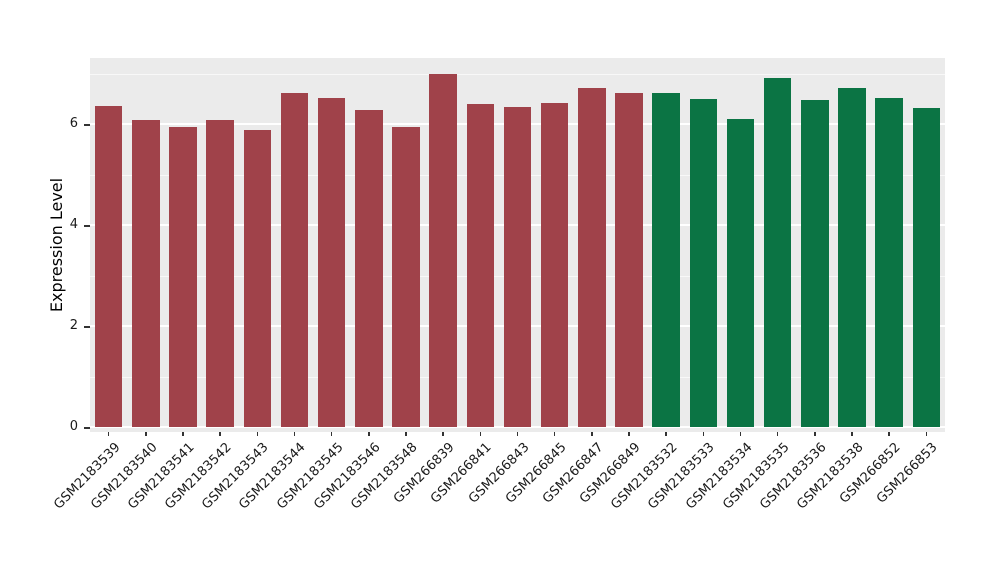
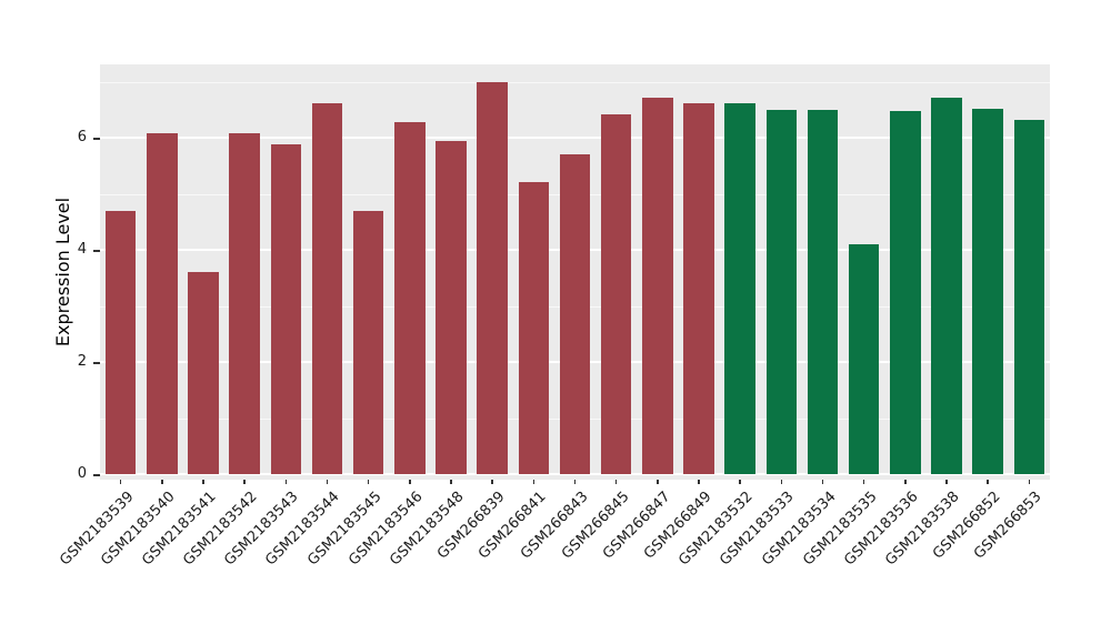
GSM2183539: 6.3 -> 4.7
GSM2183541: 6.0 -> 3.6
GSM2183545: 6.5 -> 4.7
GSM266841: 6.4 -> 5.2
GSM266843: 6.3 -> 5.7
GSM2183534: 6.1 -> 6.5
GSM2183535: 6.9 -> 4.1
